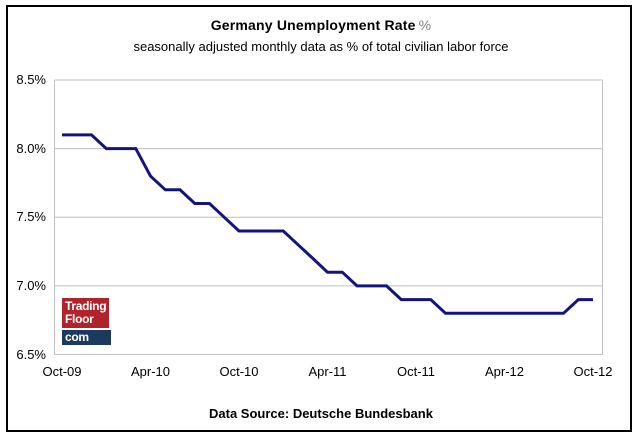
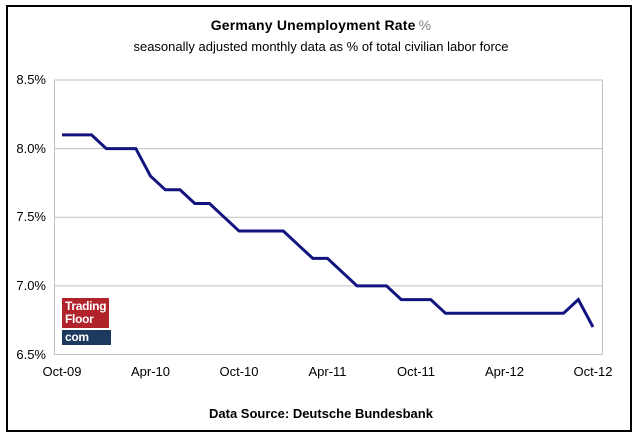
Apr-11: 7.1% -> 7.2%
Oct-12: 6.9% -> 6.7%
